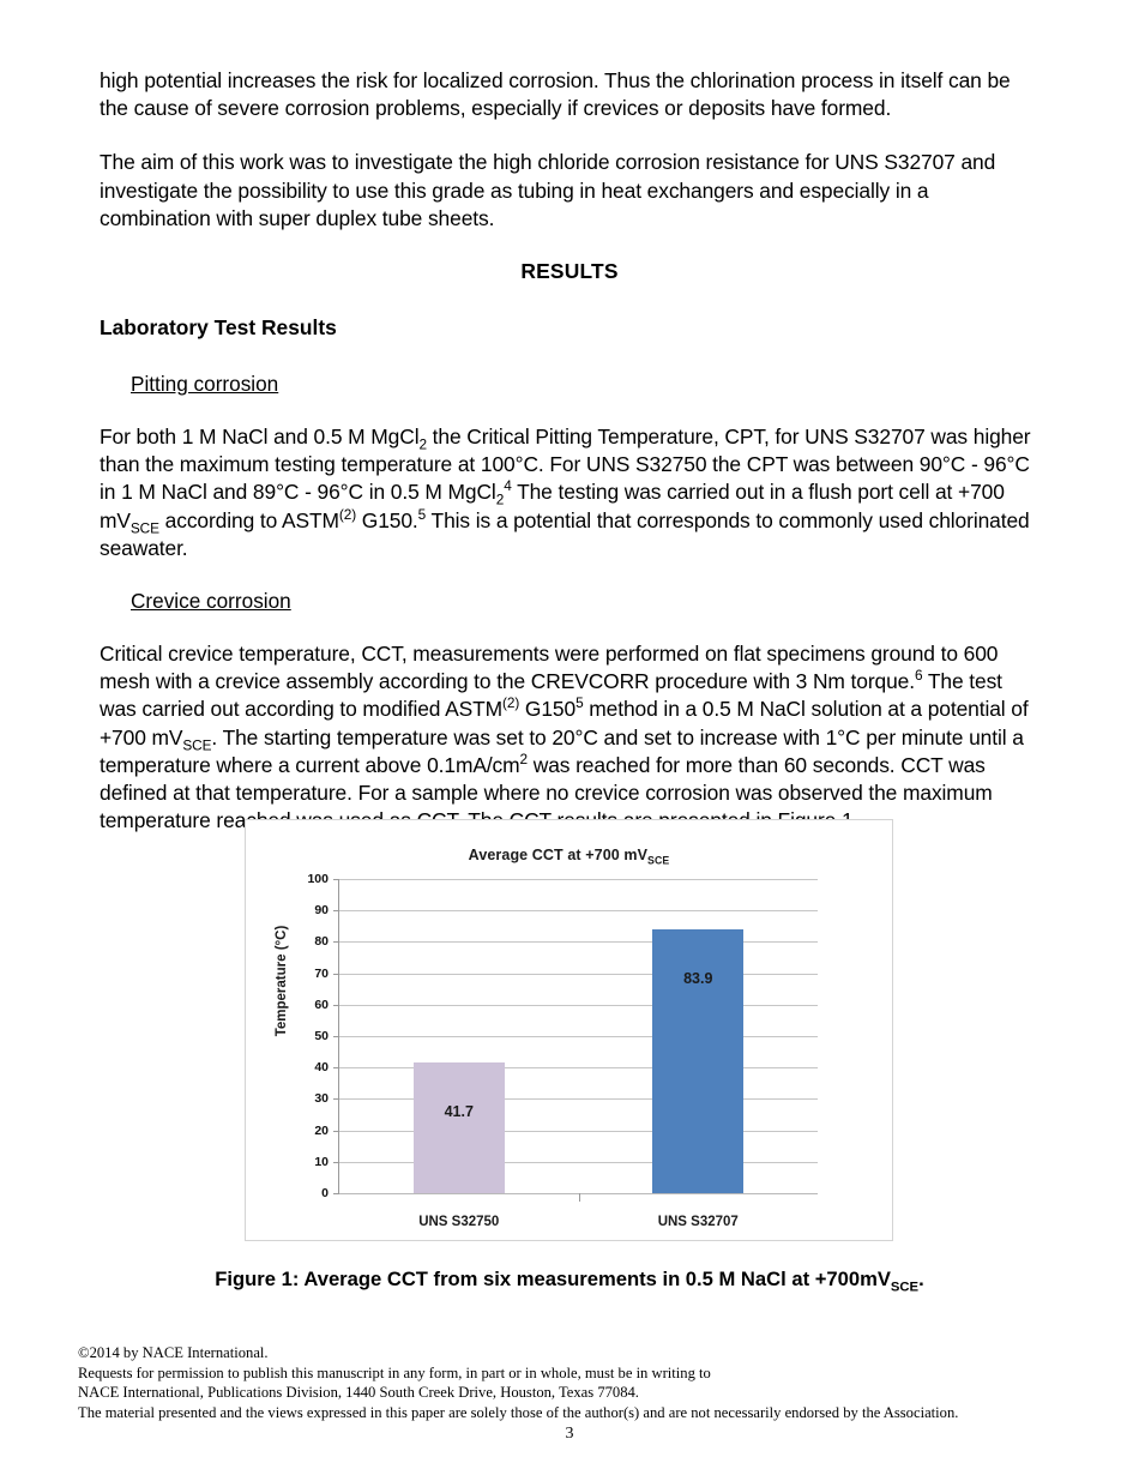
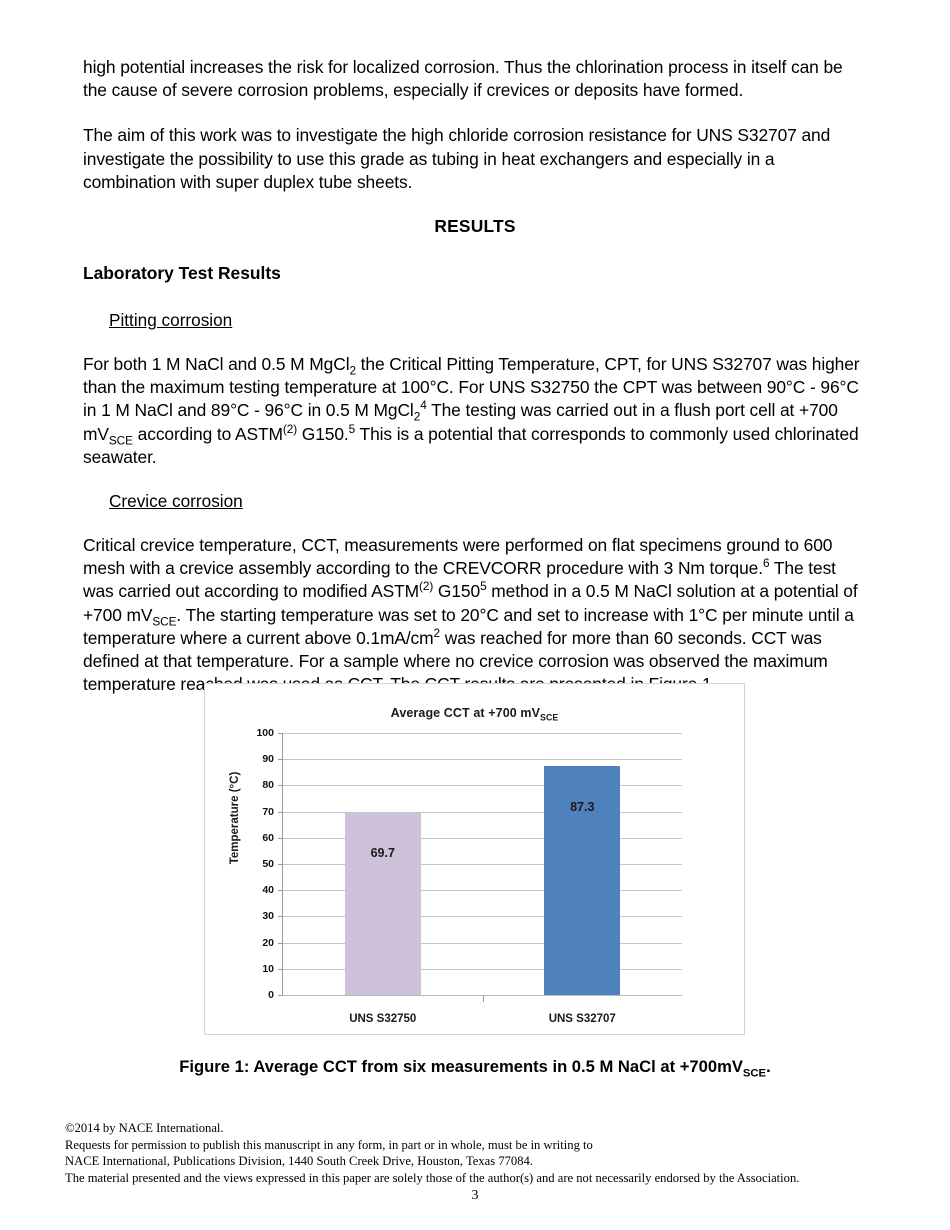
UNS S32750: 41.7 -> 69.7
UNS S32707: 83.9 -> 87.3
